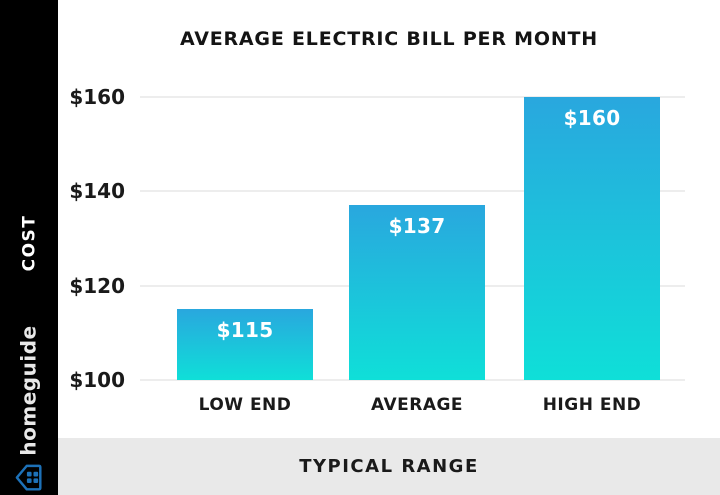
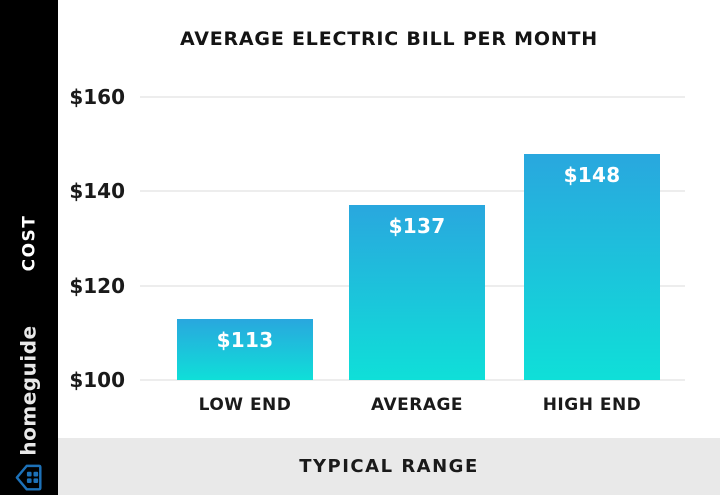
LOW END: $115 -> $113
HIGH END: $160 -> $148
